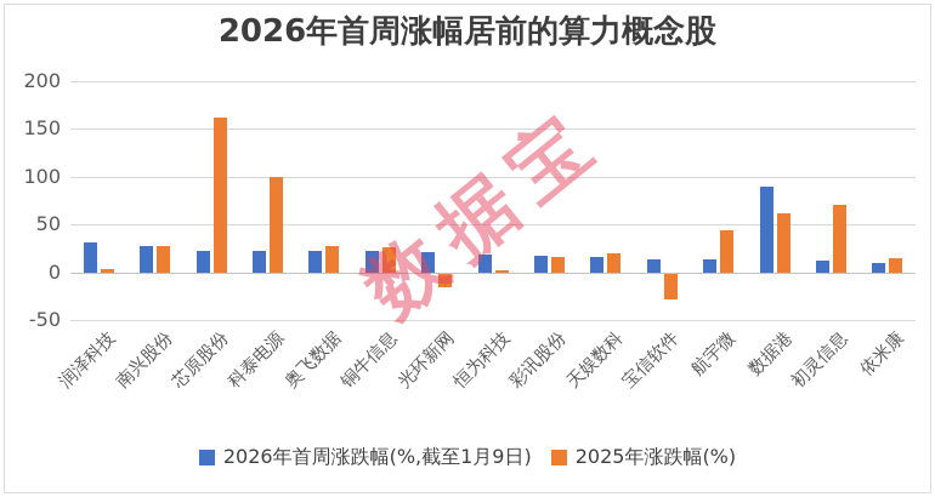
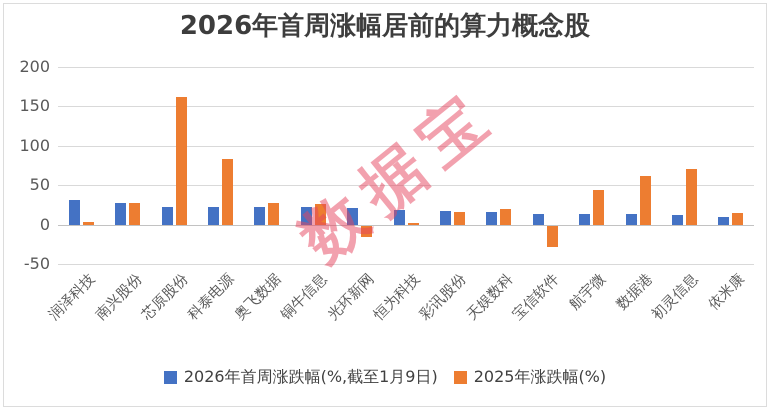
2025年涨跌幅(%)/科泰电源: 100 -> 80
2026年首周涨跌幅(%,截至1月9日)/数据港: 90 -> 10
